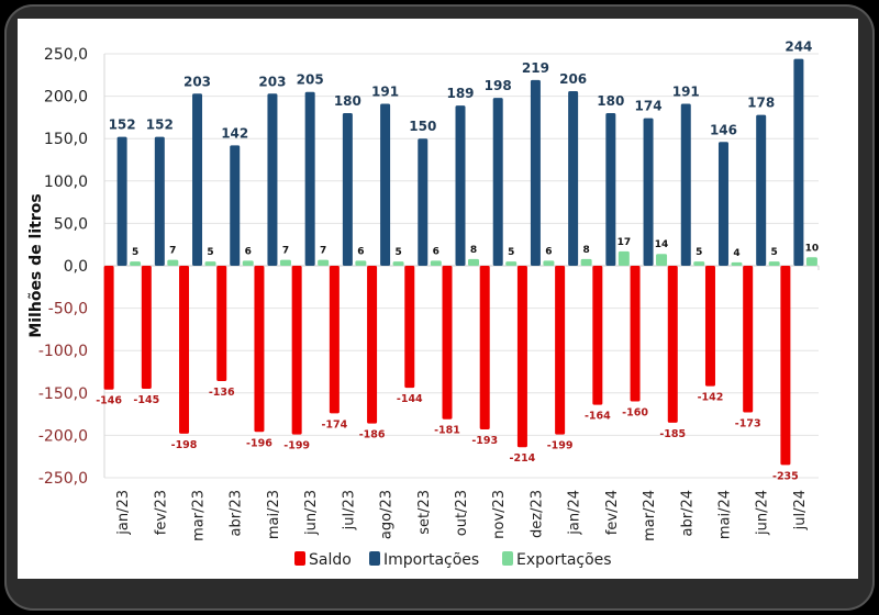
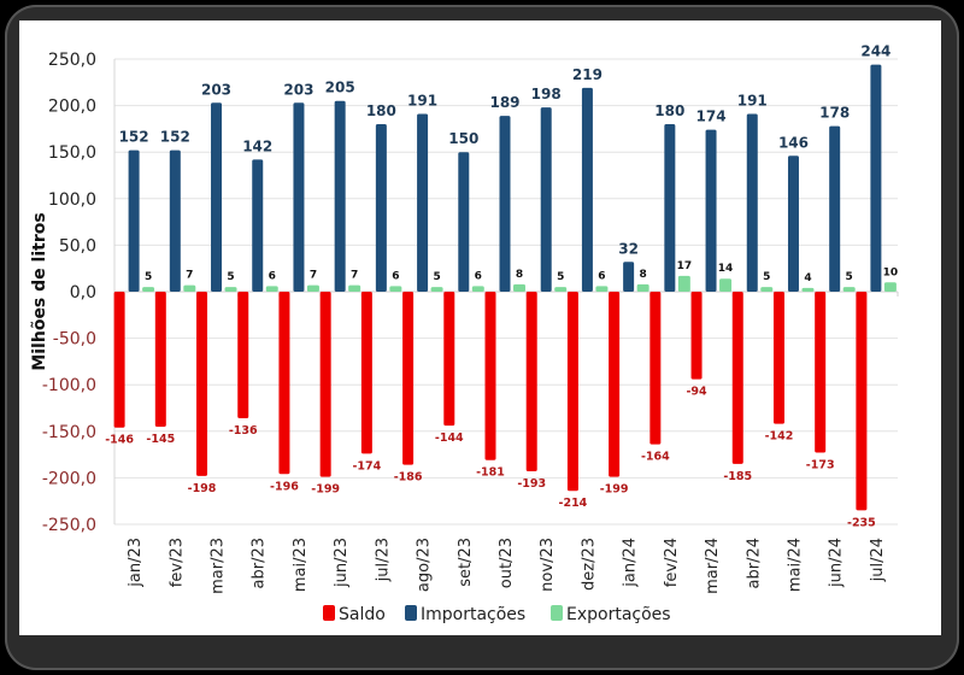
Importações/jan/24: 206 -> 32
Saldo/mar/24: -160 -> -94
